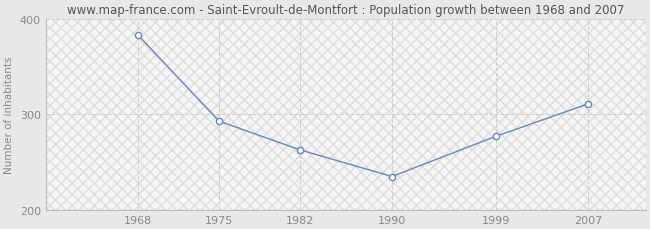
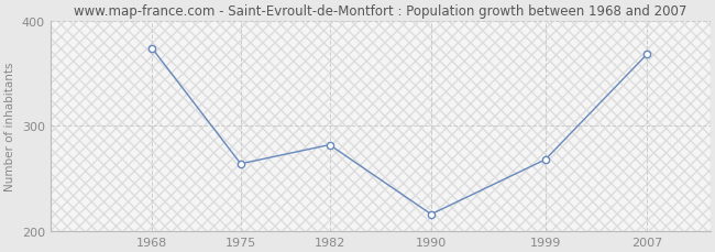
1968: 383 -> 374
1975: 293 -> 264
1982: 263 -> 282
1990: 235 -> 216
1999: 277 -> 268
2007: 311 -> 368
